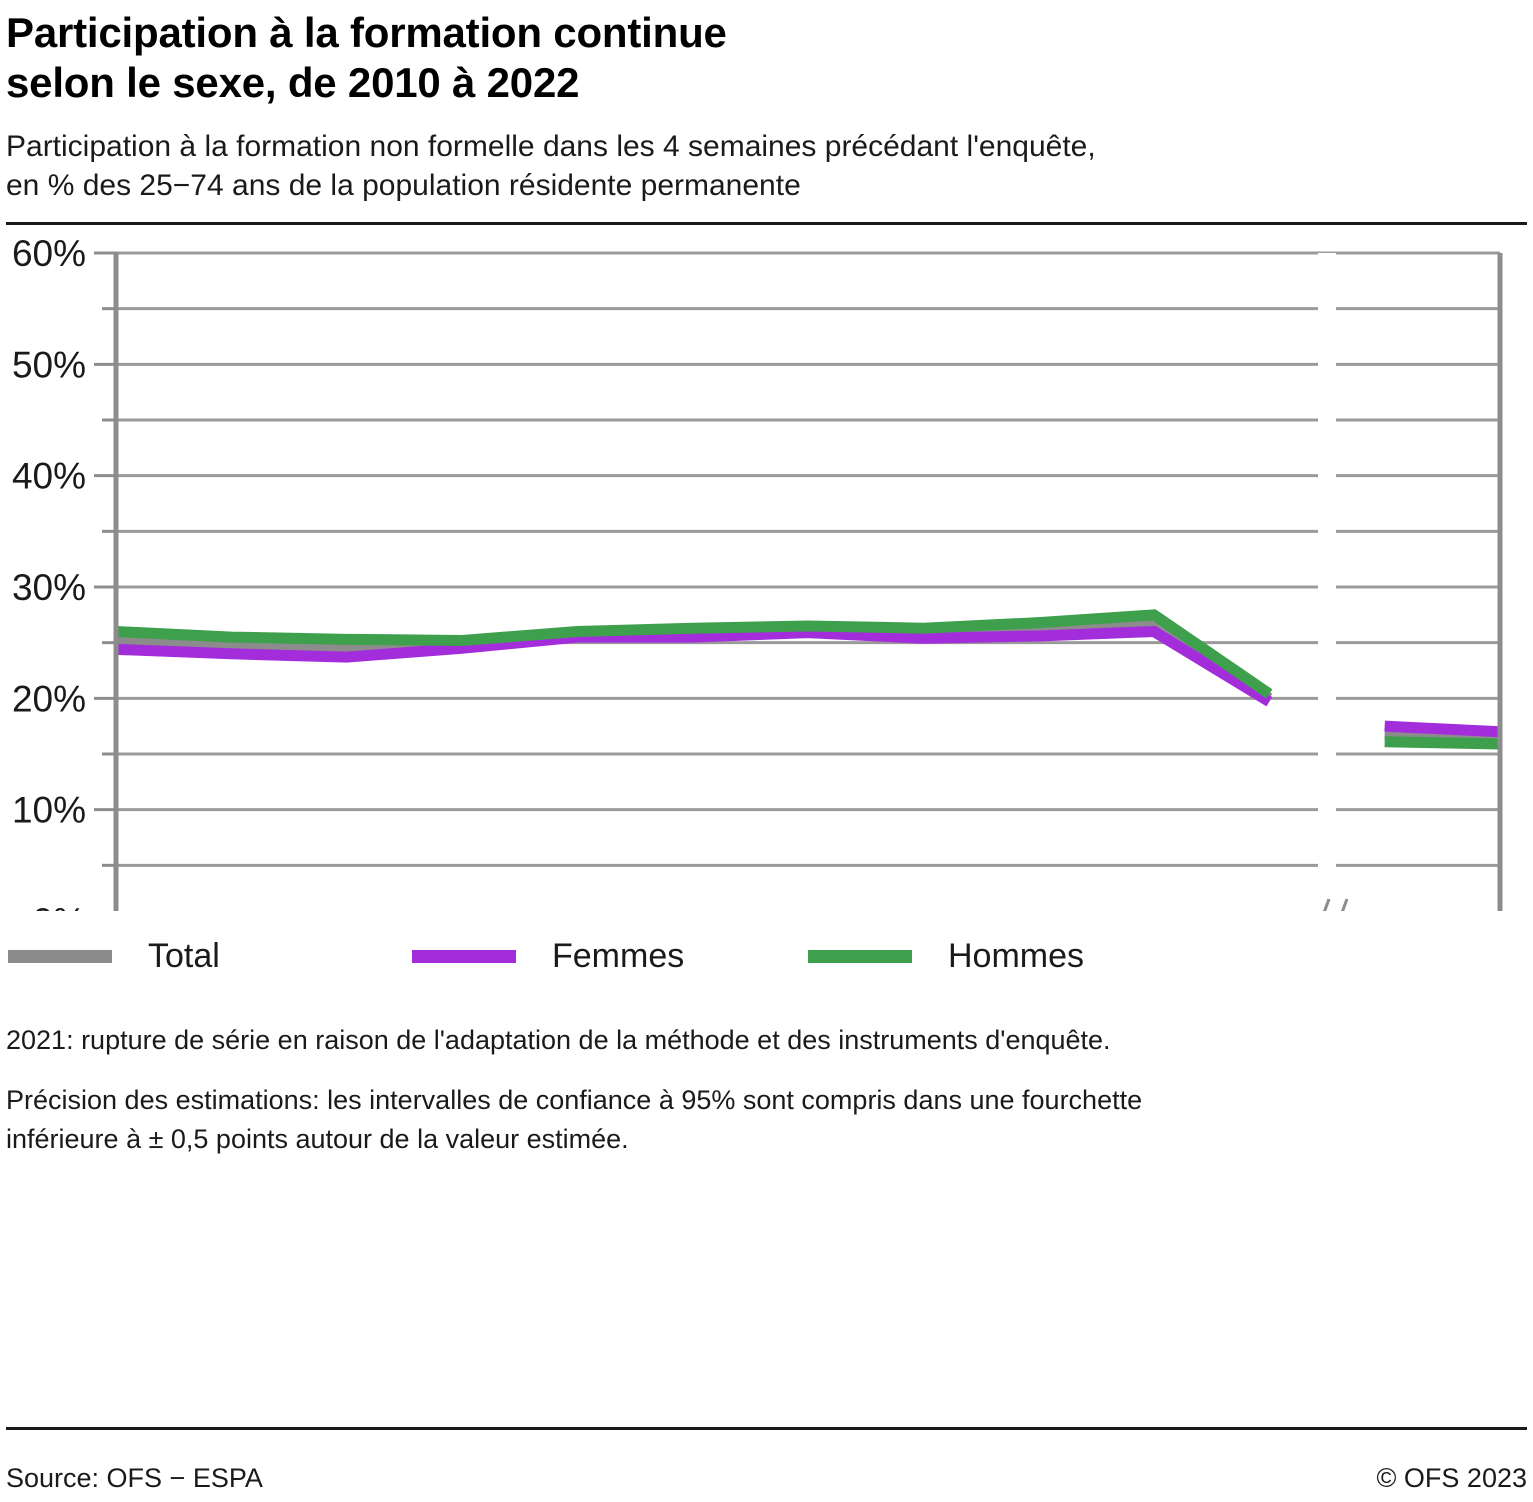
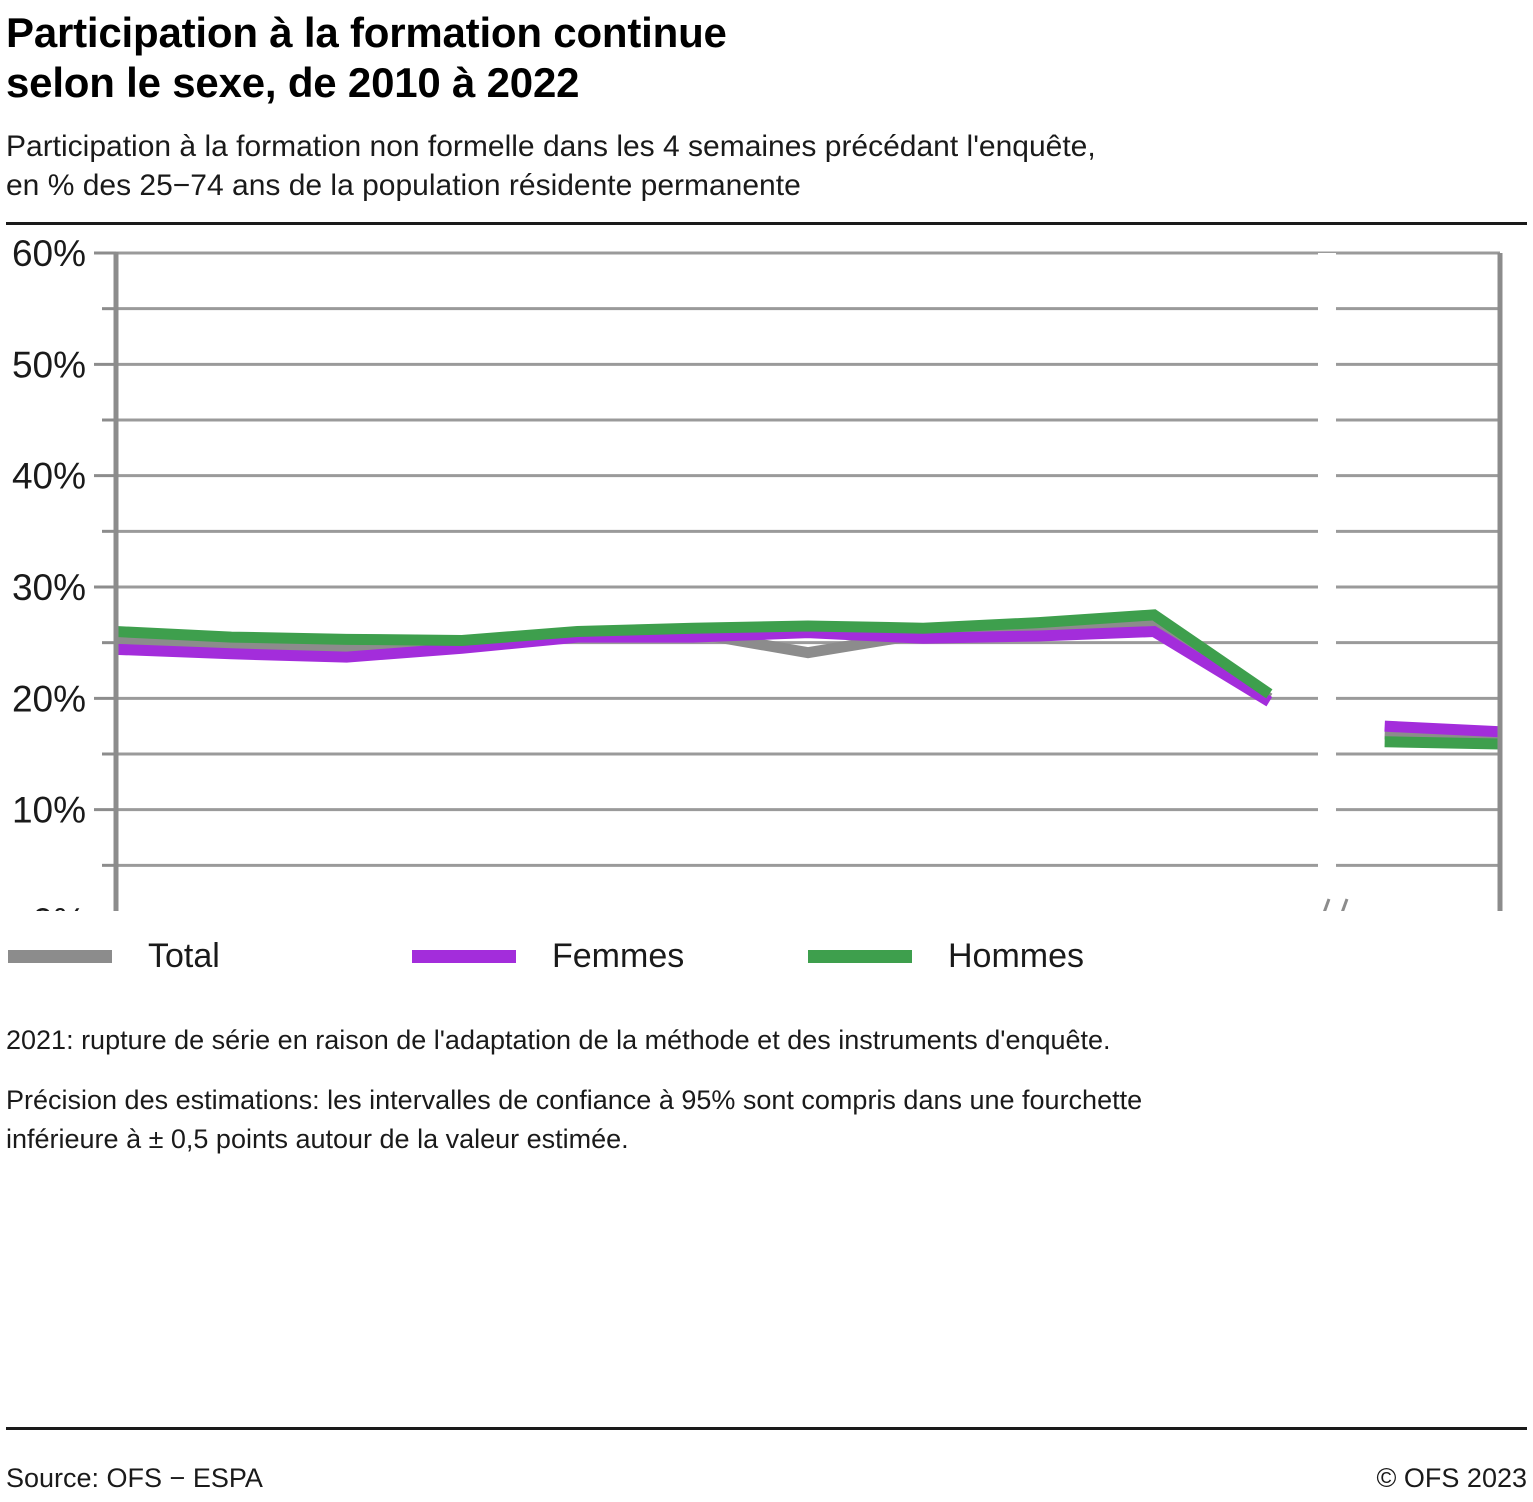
Total/2016: 26.2% -> 24.1%
